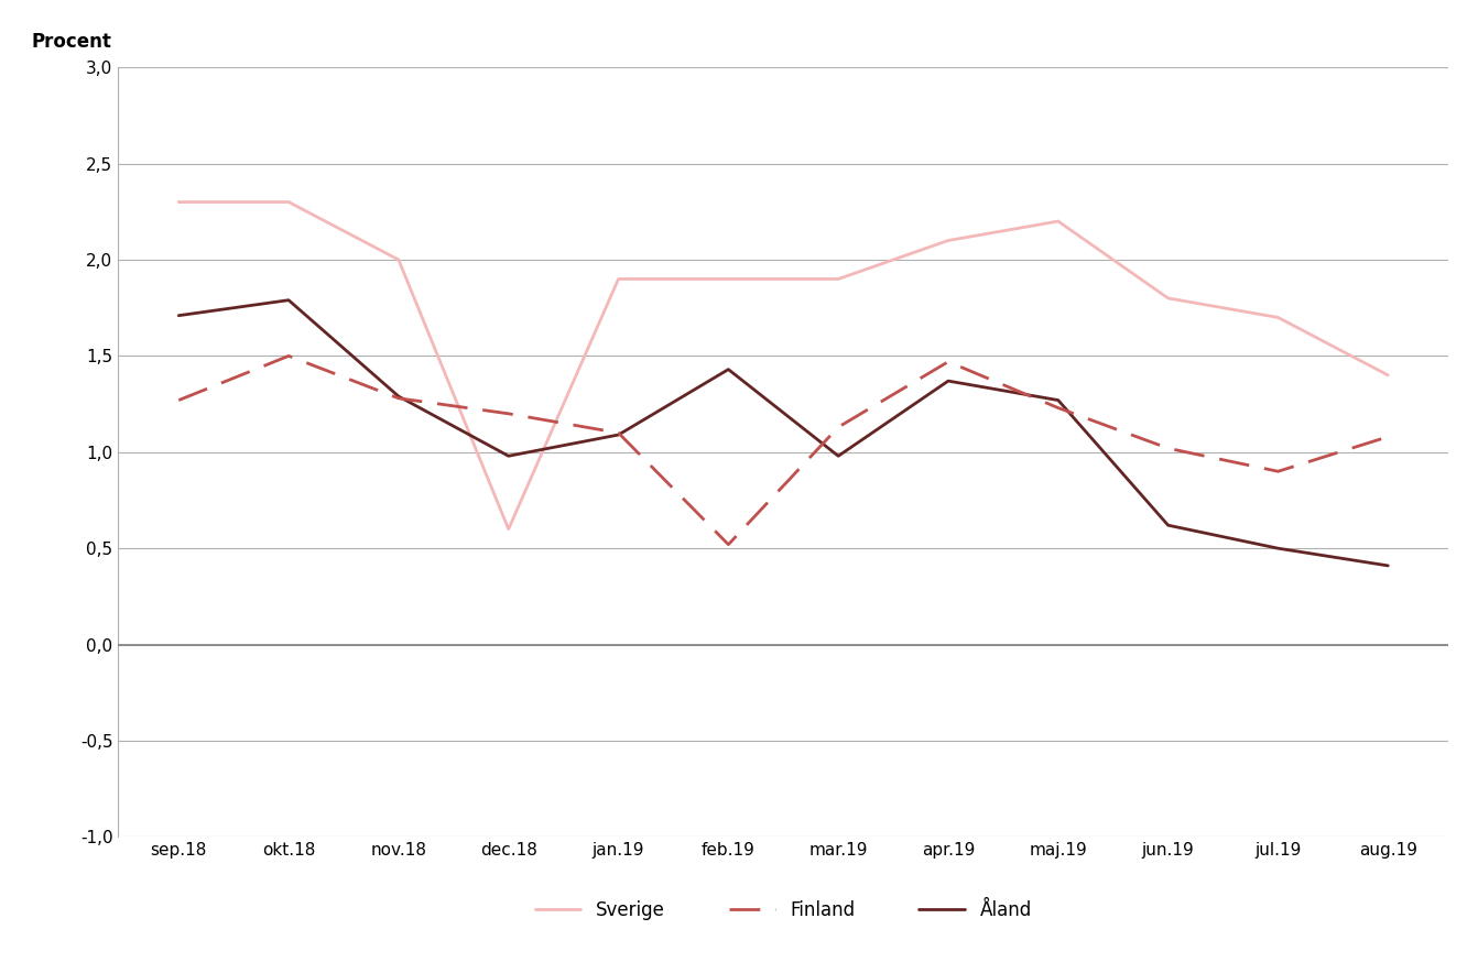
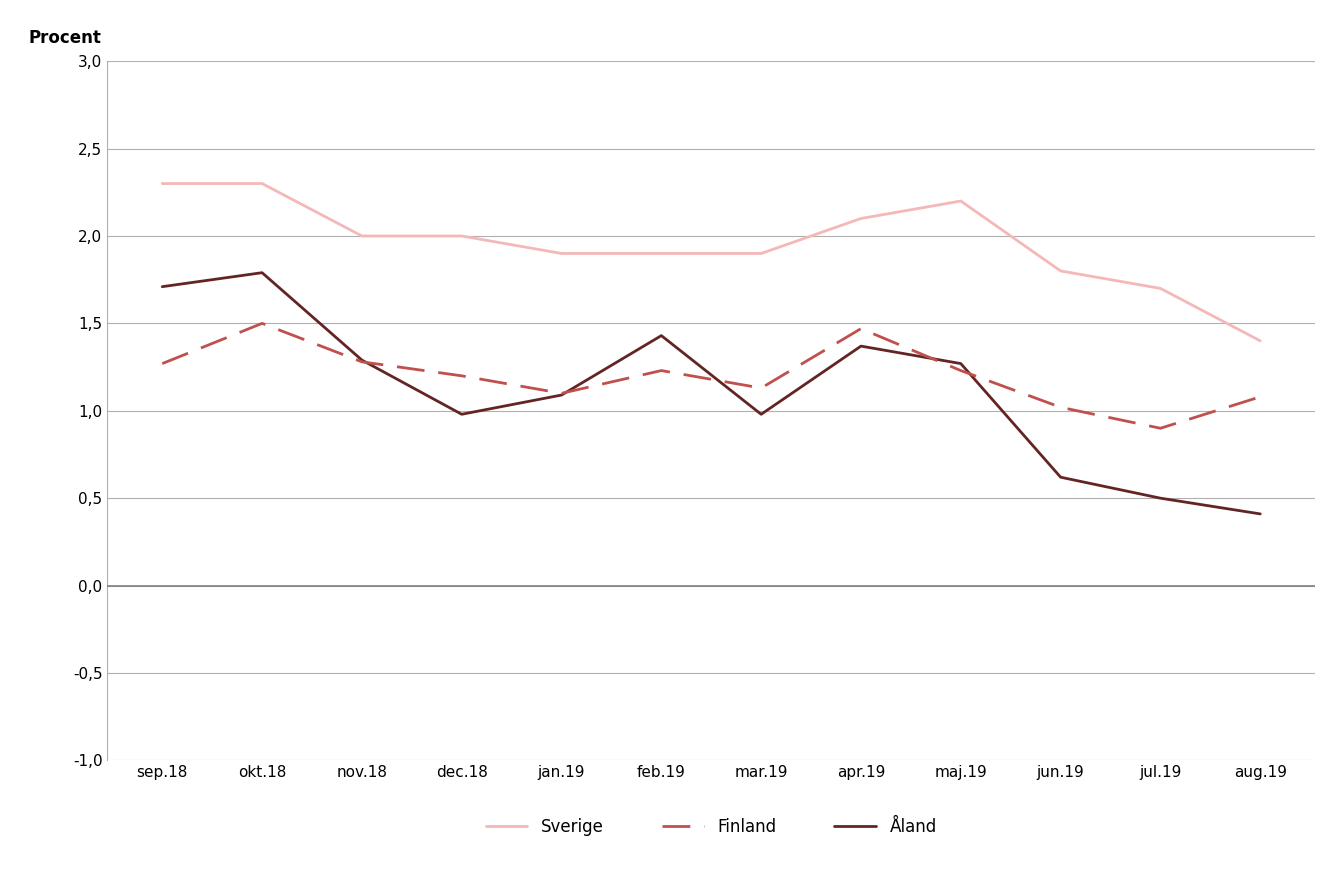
Sverige/dec.18: 0,6 -> 2,0
Finland/feb.19: 0,52 -> 1,23
